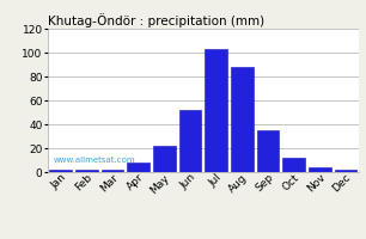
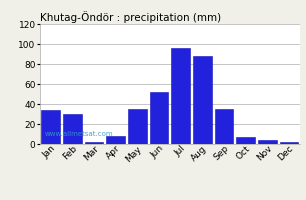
Jan: 2 -> 34
Feb: 2 -> 30
May: 22 -> 35
Jul: 103 -> 96
Oct: 12 -> 7
